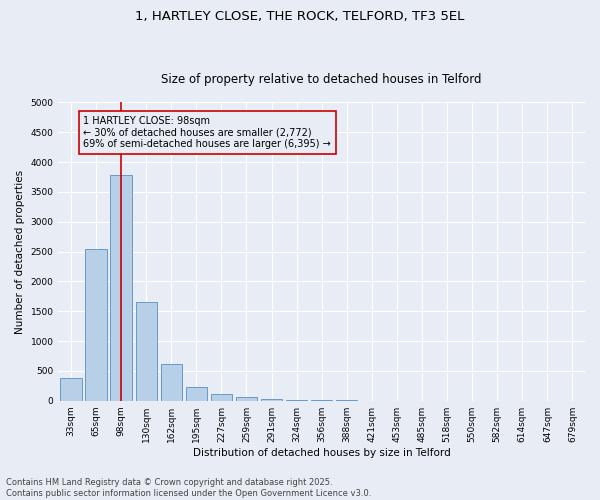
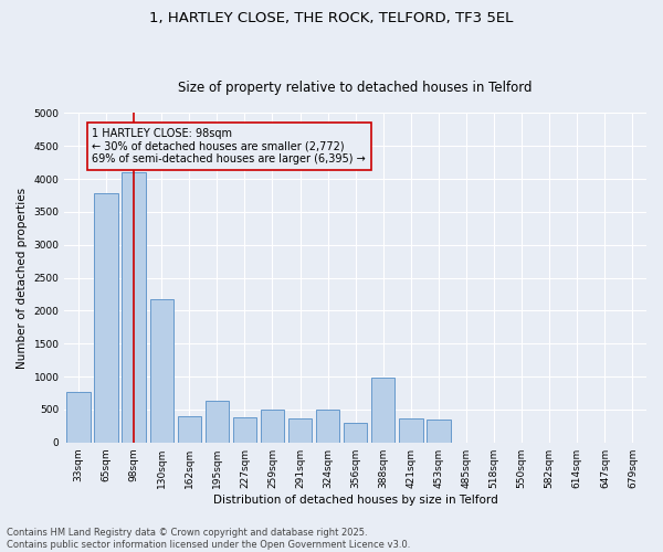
33sqm: 380 -> 760
65sqm: 2540 -> 3780
98sqm: 3780 -> 4100
130sqm: 1650 -> 2180
162sqm: 620 -> 400
195sqm: 230 -> 640
227sqm: 100 -> 380
259sqm: 60 -> 500
291sqm: 40 -> 360
324sqm: 20 -> 500
356sqm: 10 -> 300
388sqm: 0 -> 980
421sqm: 0 -> 360
453sqm: 0 -> 340
